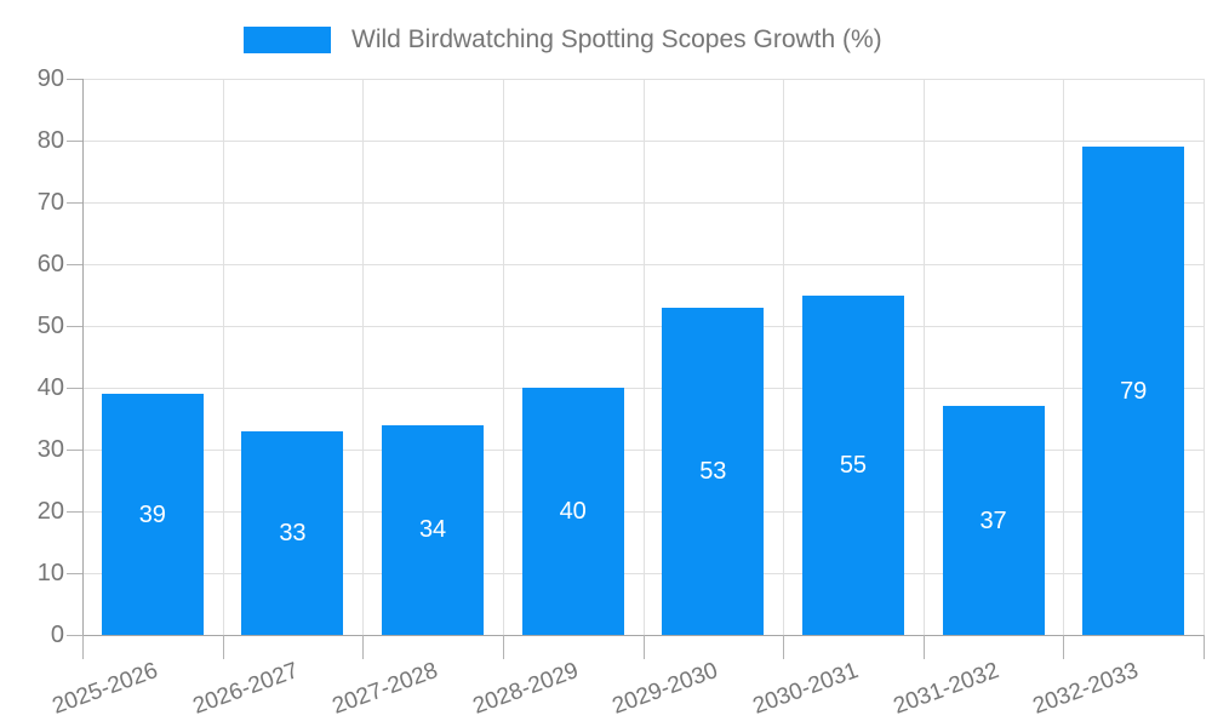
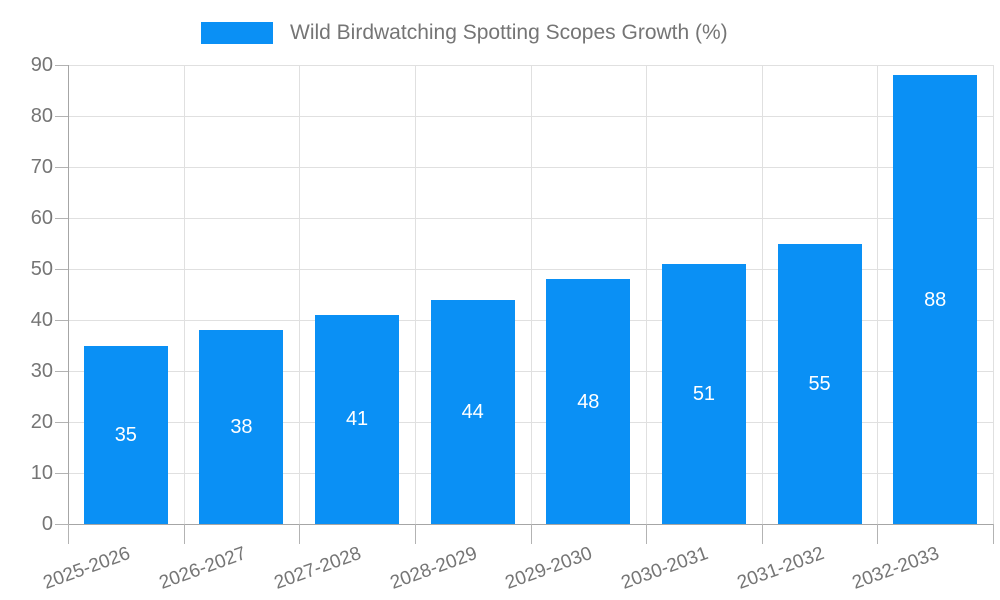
2025-2026: 39 -> 35
2026-2027: 33 -> 38
2027-2028: 34 -> 41
2028-2029: 40 -> 44
2029-2030: 53 -> 48
2030-2031: 55 -> 51
2031-2032: 37 -> 55
2032-2033: 79 -> 88
